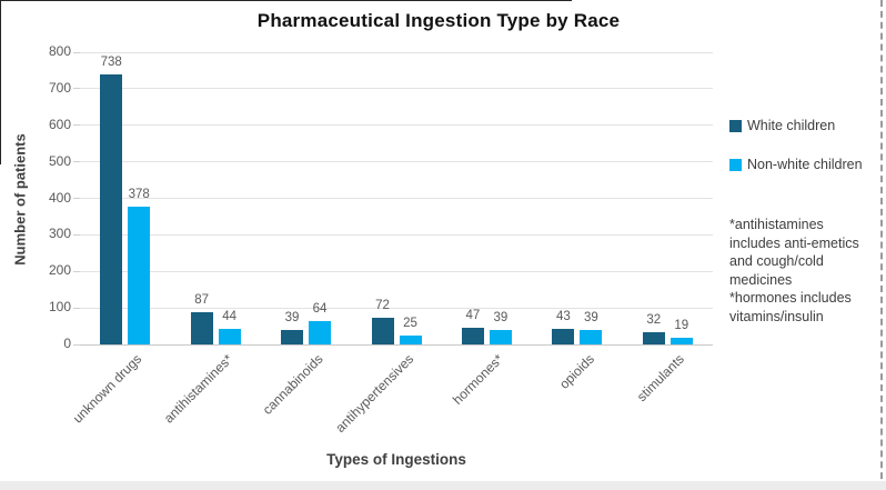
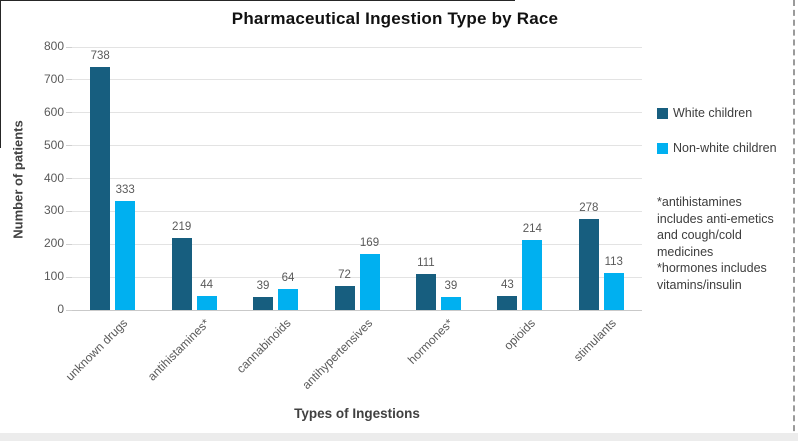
Non-white children/unknown drugs: 378 -> 333
White children/antihistamines*: 87 -> 219
Non-white children/antihypertensives: 25 -> 169
White children/hormones*: 47 -> 111
Non-white children/opioids: 39 -> 214
White children/stimulants: 32 -> 278
Non-white children/stimulants: 19 -> 113
